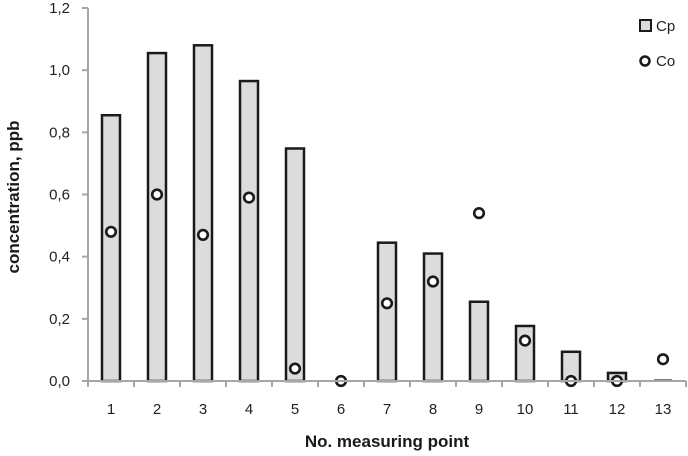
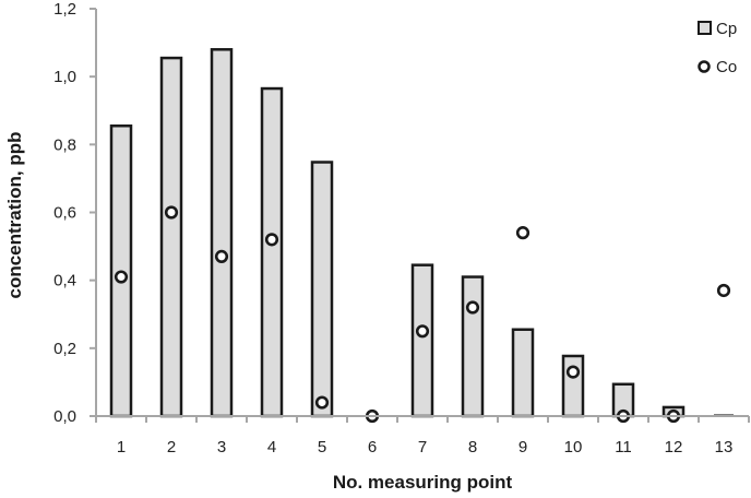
Co/1: 0,48 -> 0,41
Co/4: 0,59 -> 0,52
Co/13: 0,07 -> 0,37
